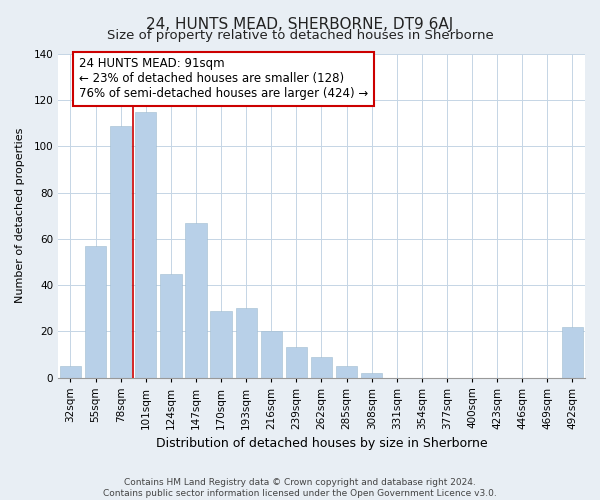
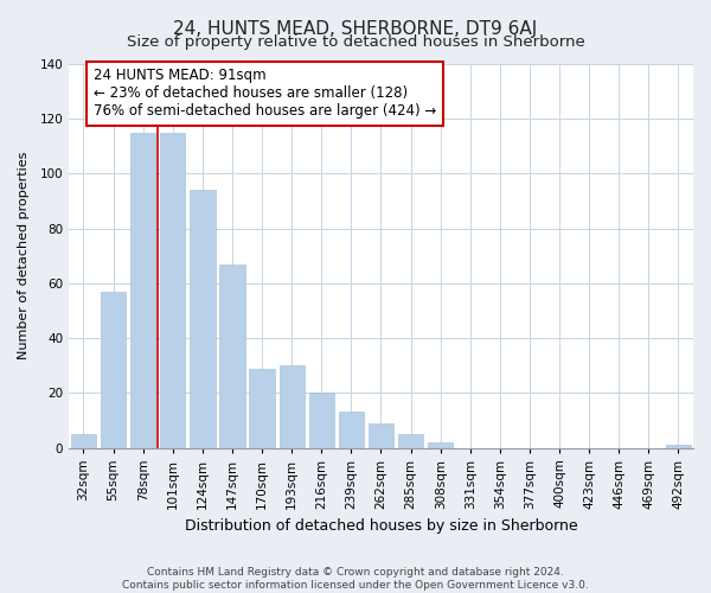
78sqm: 109 -> 115
124sqm: 45 -> 94
492sqm: 22 -> 1
